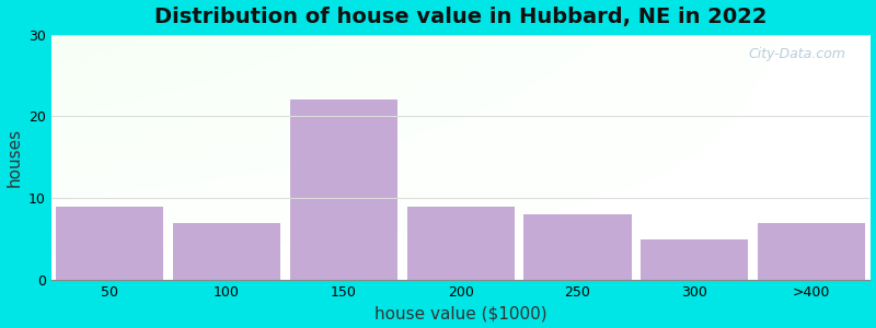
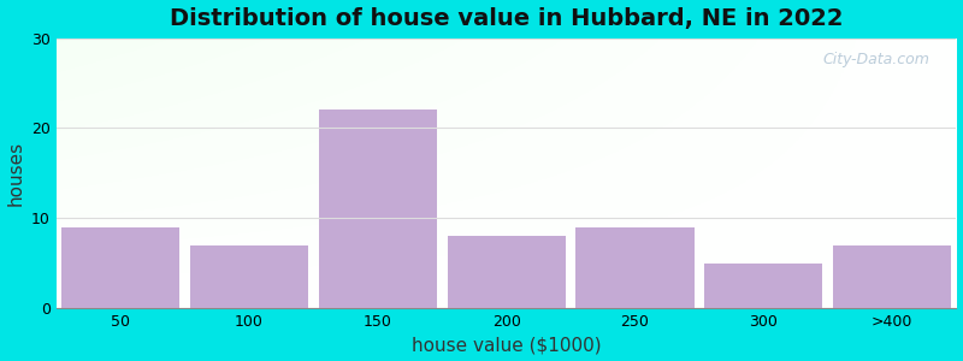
200: 9 -> 8
250: 8 -> 9
